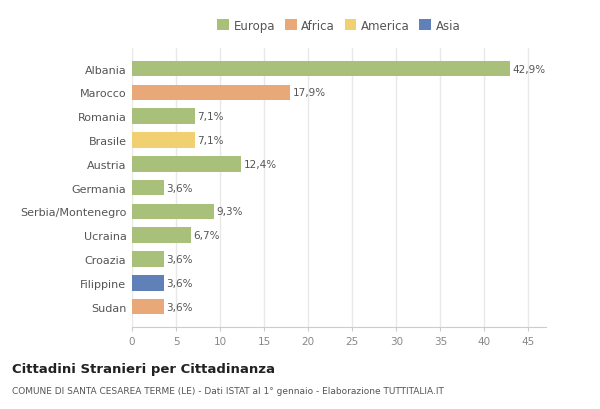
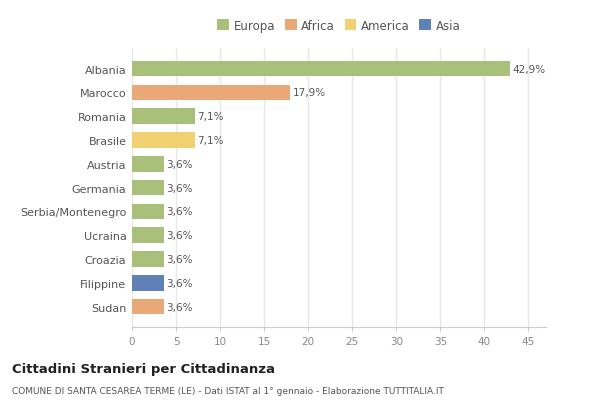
Austria: 12,4% -> 3,6%
Serbia/Montenegro: 9,3% -> 3,6%
Ucraina: 6,7% -> 3,6%
